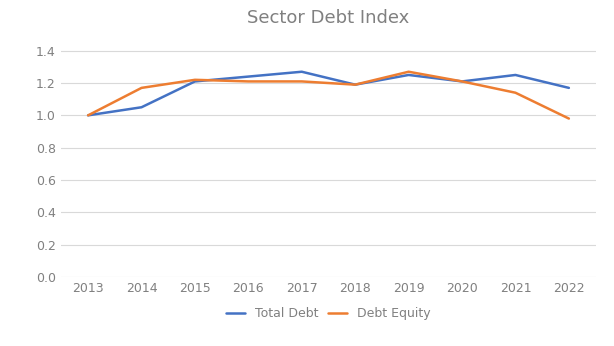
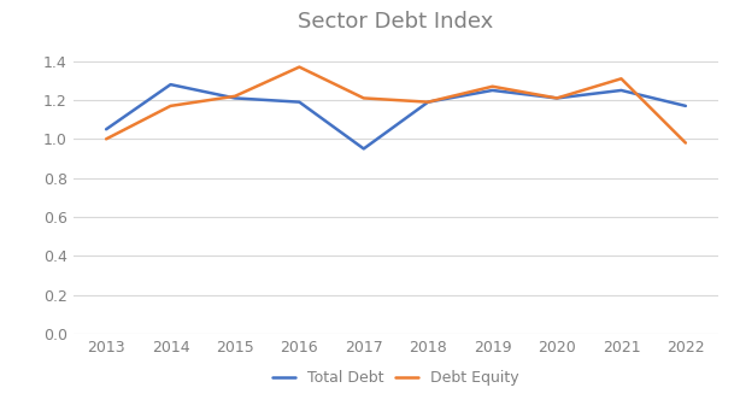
Total Debt/2013: 1.00 -> 1.05
Total Debt/2014: 1.05 -> 1.28
Total Debt/2016: 1.24 -> 1.19
Debt Equity/2016: 1.21 -> 1.37
Total Debt/2017: 1.27 -> 0.95
Debt Equity/2021: 1.14 -> 1.31
